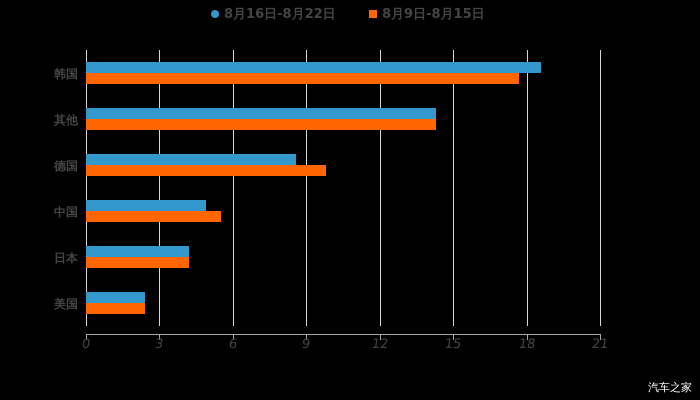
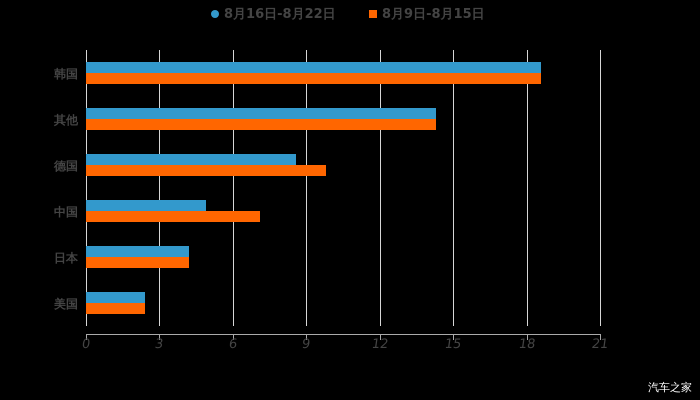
8月9日-8月15日/韩国: 17.7 -> 18.6
8月9日-8月15日/中国: 5.5 -> 7.1
